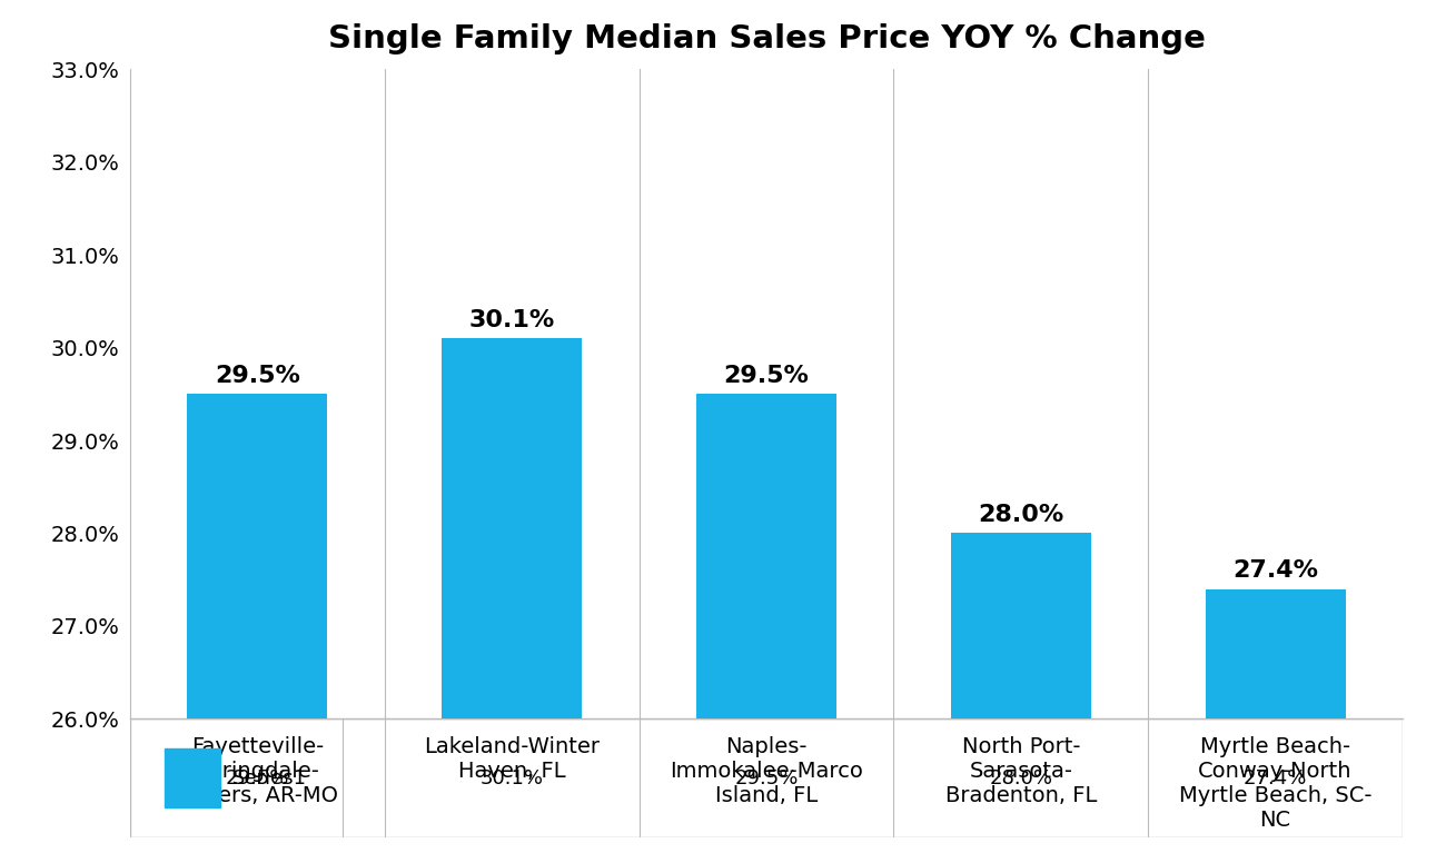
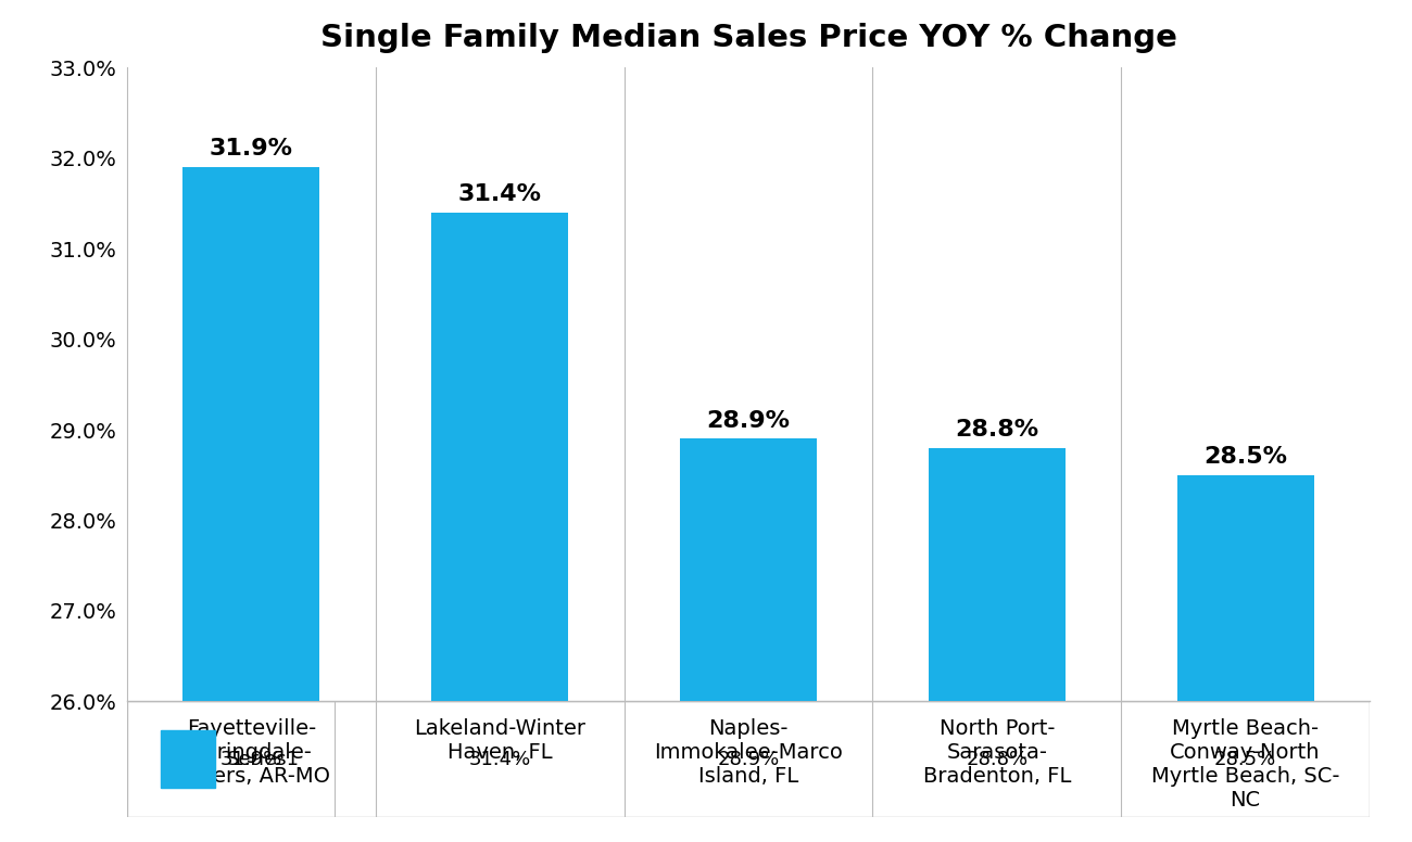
Fayetteville- Springdale- Rogers, AR-MO: 29.5% -> 31.9%
Lakeland-Winter Haven, FL: 30.1% -> 31.4%
Naples- Immokalee-Marco Island, FL: 29.5% -> 28.9%
North Port- Sarasota- Bradenton, FL: 28.0% -> 28.8%
Myrtle Beach- Conway-North Myrtle Beach, SC- NC: 27.4% -> 28.5%
